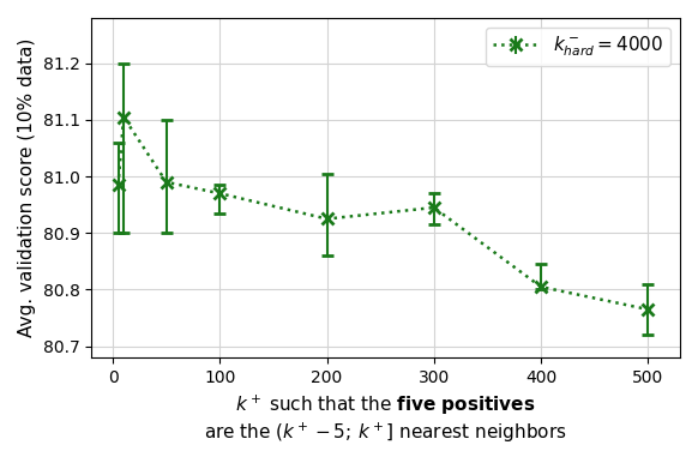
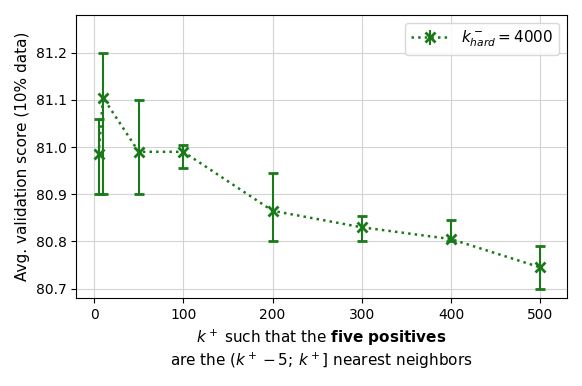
100: 80.970 -> 80.990
200: 80.925 -> 80.865
300: 80.945 -> 80.830
500: 80.765 -> 80.745
